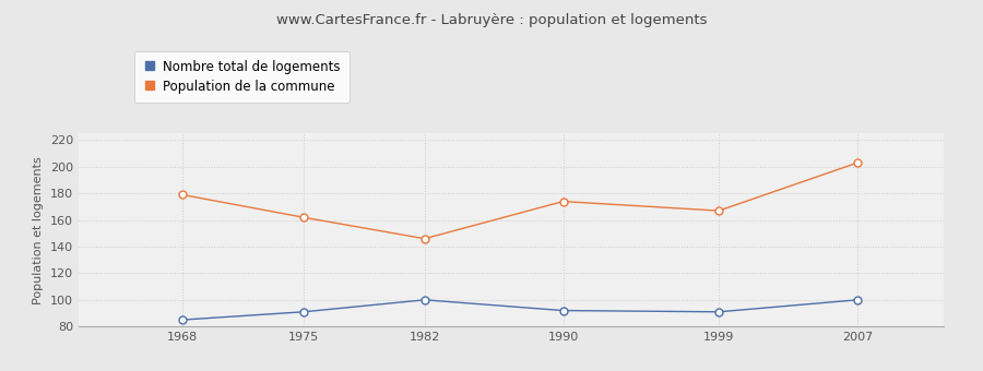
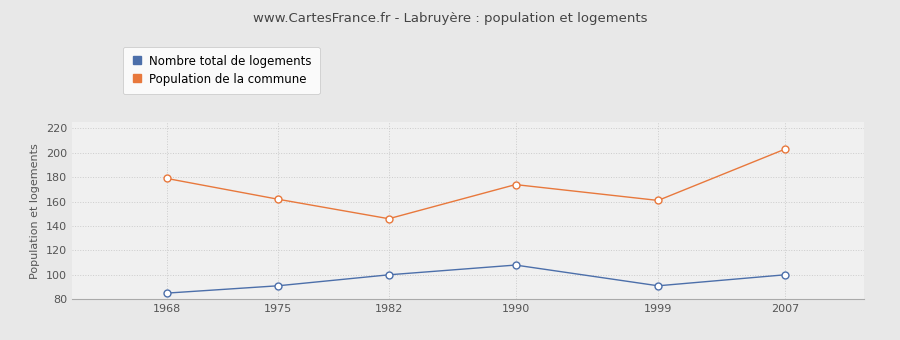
Nombre total de logements/1990: 92 -> 108
Population de la commune/1999: 167 -> 161
